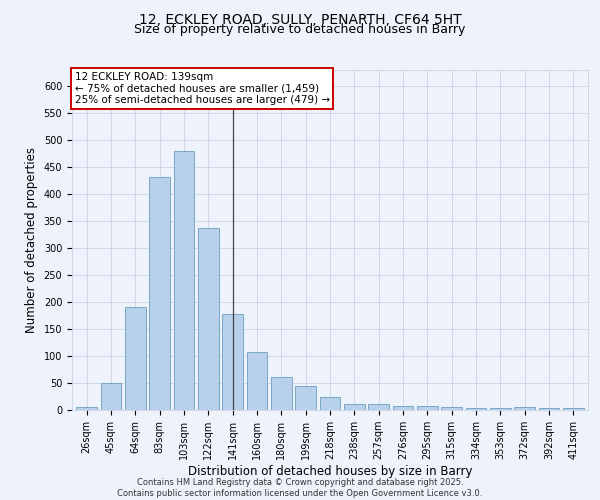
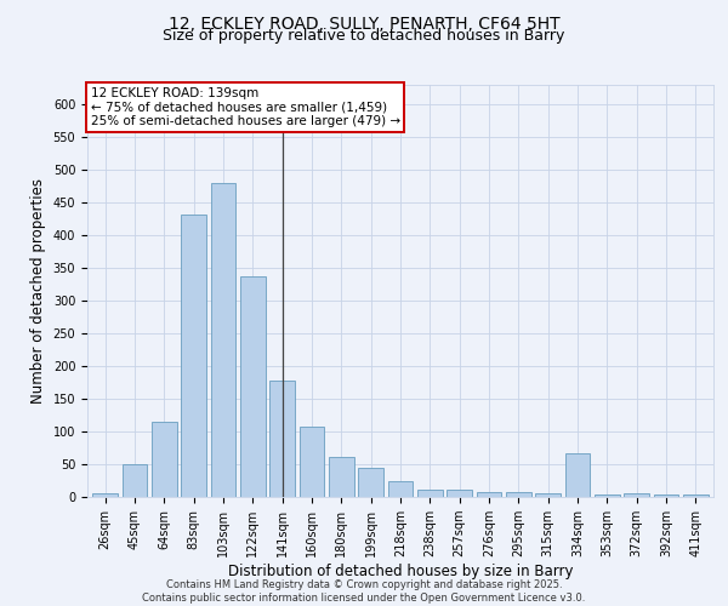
64sqm: 190 -> 114
334sqm: 4 -> 66
